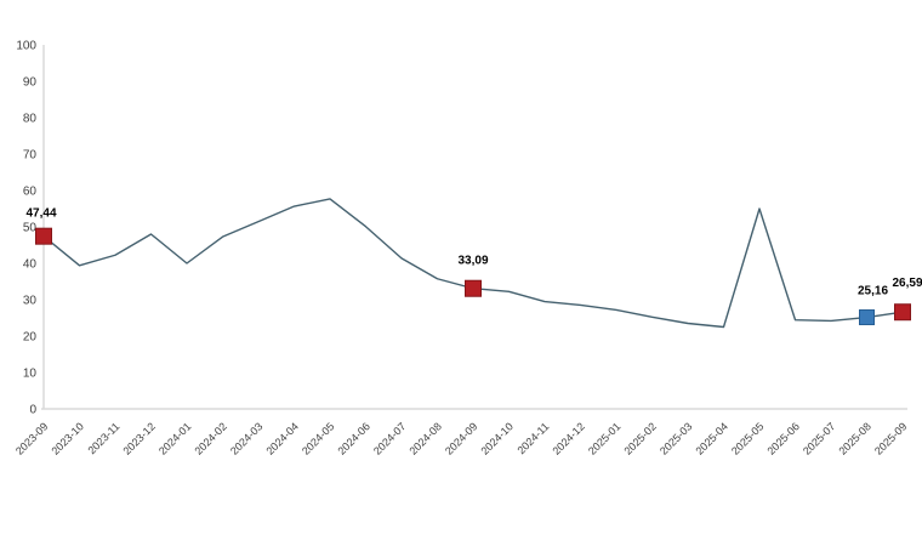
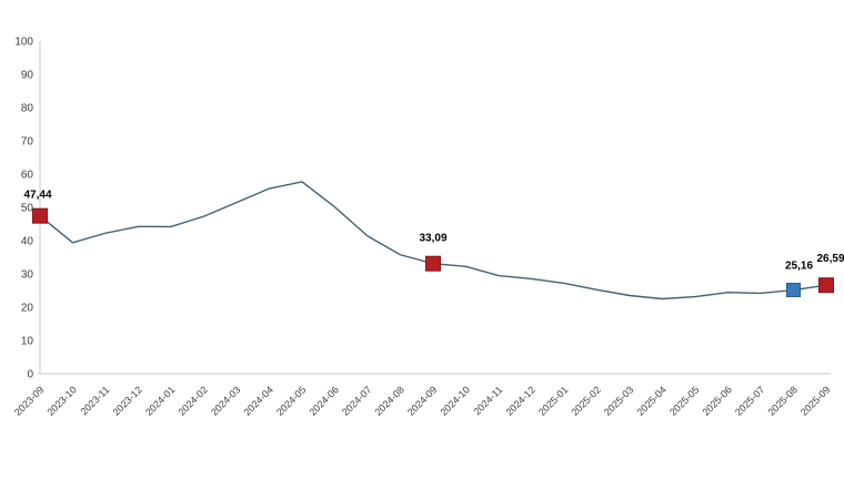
2023-12: 48 -> 44
2024-01: 40 -> 44
2025-05: 55 -> 23
